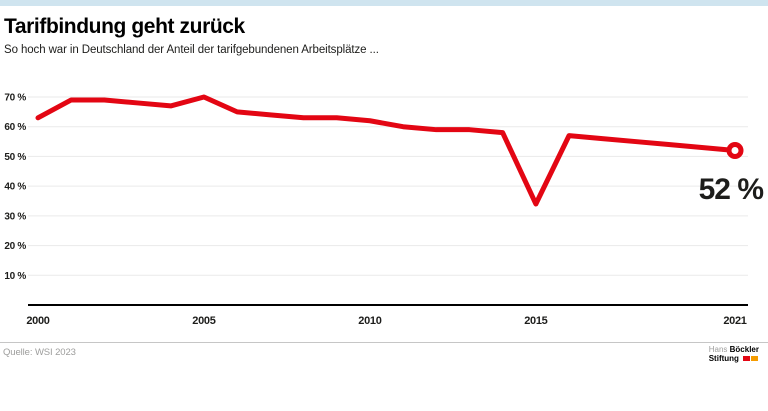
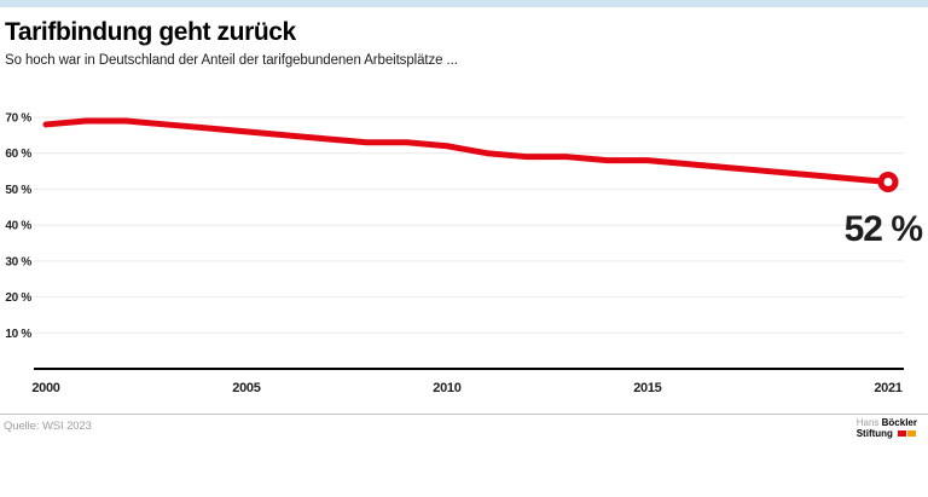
2000: 63% -> 68%
2005: 70% -> 66%
2015: 34% -> 58%
